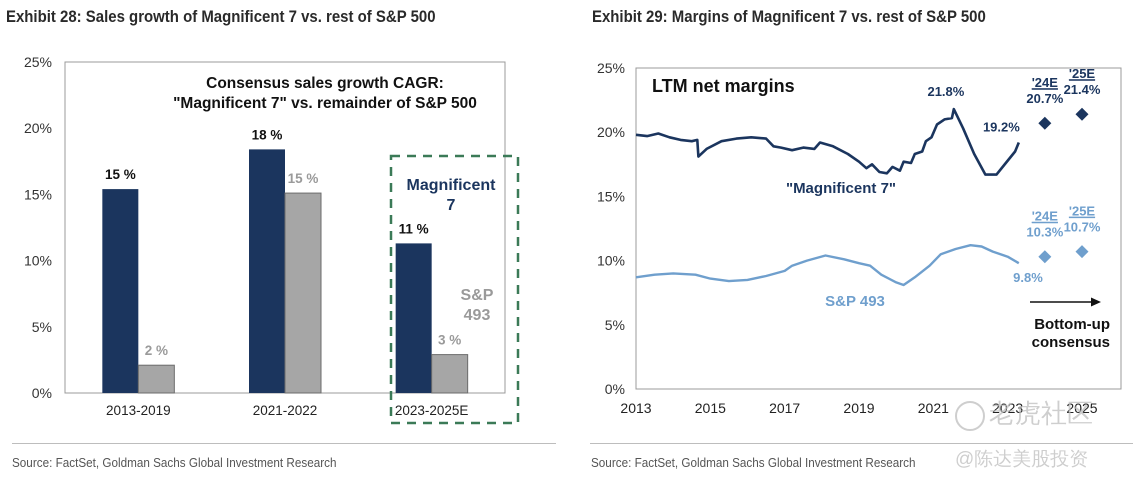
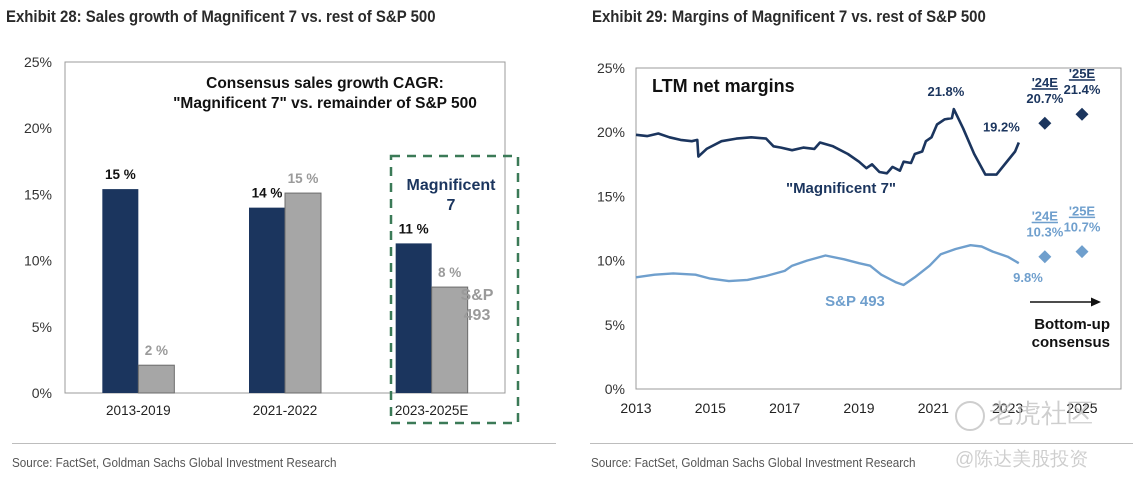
Consensus sales growth CAGR:/Magnificent 7/2021-2022: 18 -> 14
Consensus sales growth CAGR:/S&P 493/2023-2025E: 3 -> 8
